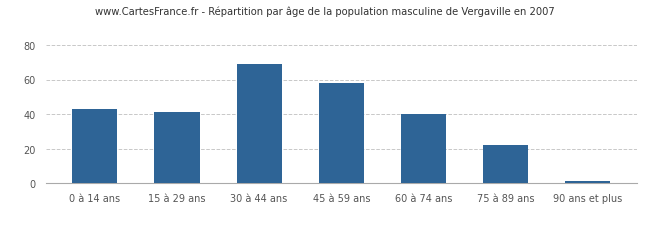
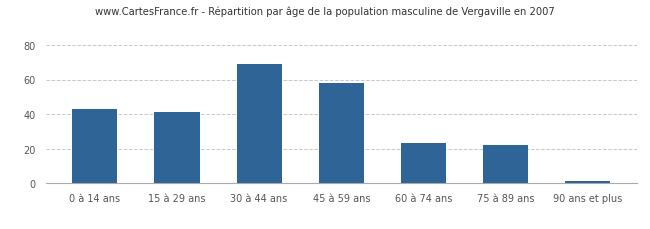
60 à 74 ans: 40 -> 23
